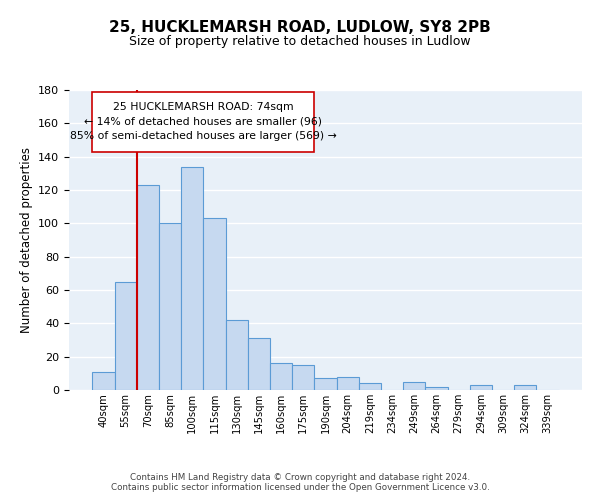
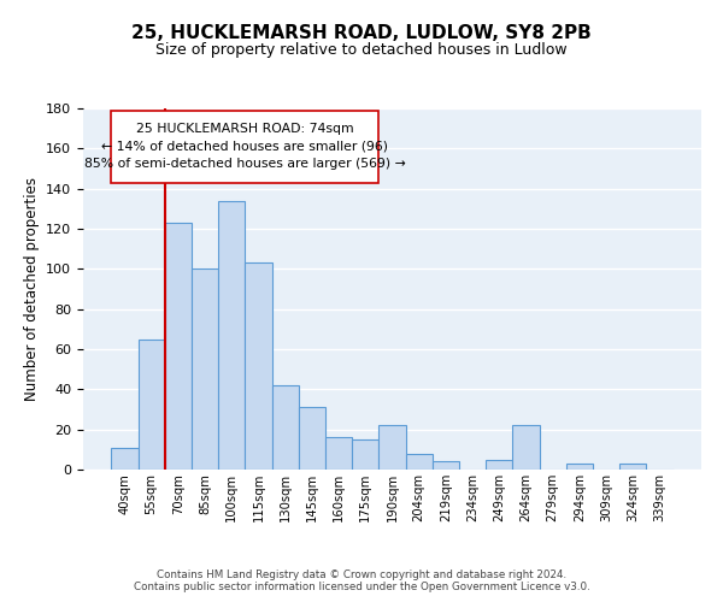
190sqm: 7 -> 22
264sqm: 2 -> 22
